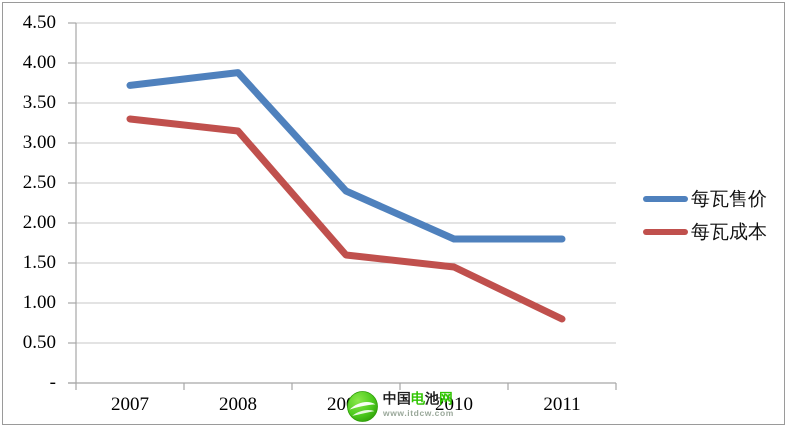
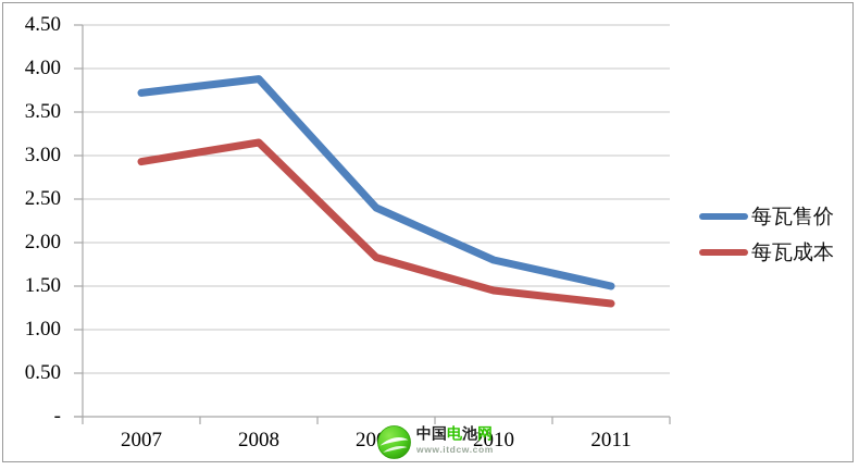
每瓦成本/2007: 3.3 -> 2.9
每瓦成本/2009: 1.6 -> 1.8
每瓦售价/2011: 1.8 -> 1.5
每瓦成本/2011: 0.8 -> 1.3
